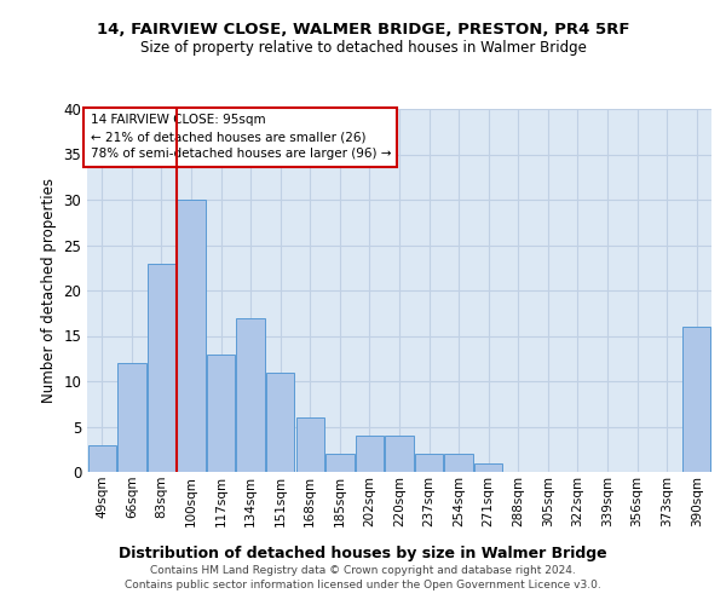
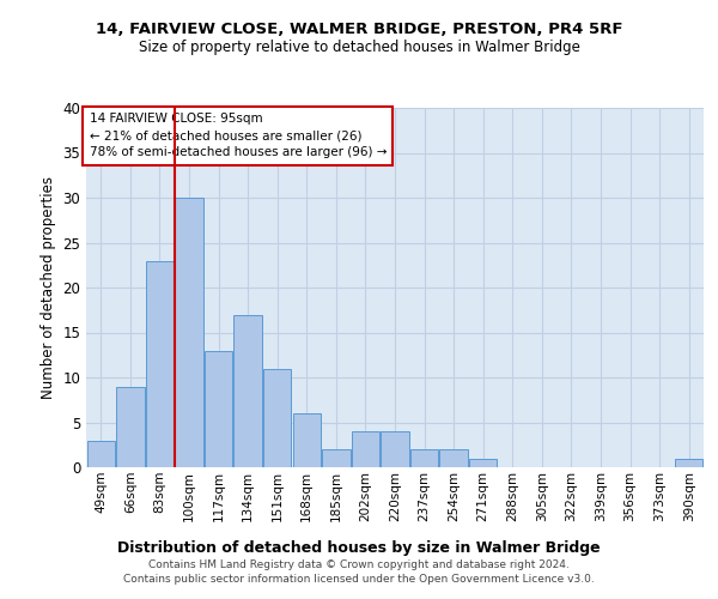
66sqm: 12 -> 9
390sqm: 16 -> 1
